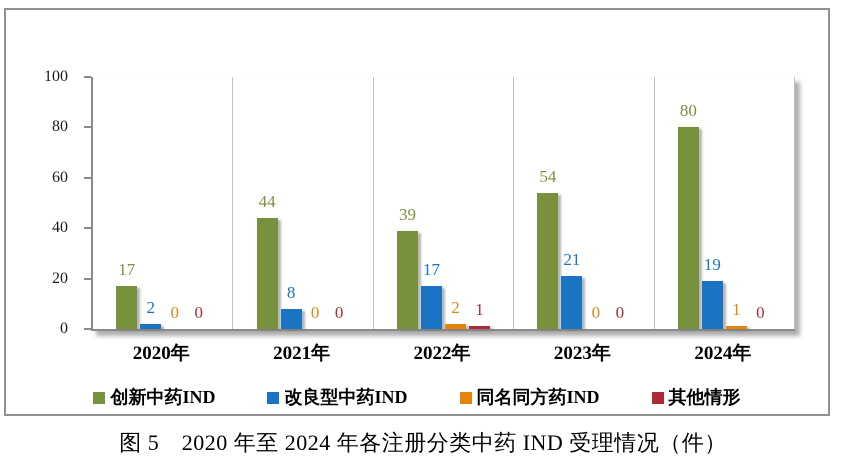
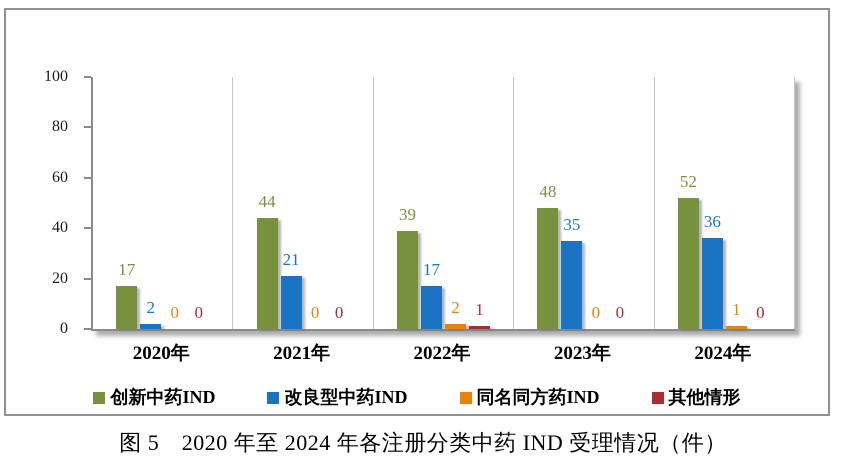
改良型中药IND/2021年: 8 -> 21
创新中药IND/2023年: 54 -> 48
改良型中药IND/2023年: 21 -> 35
创新中药IND/2024年: 80 -> 52
改良型中药IND/2024年: 19 -> 36
